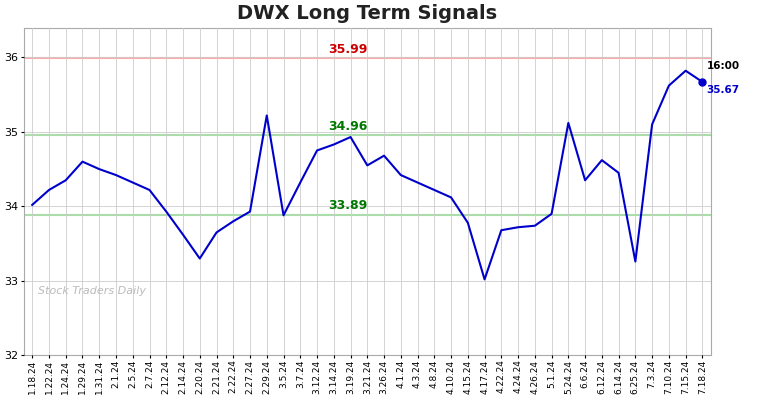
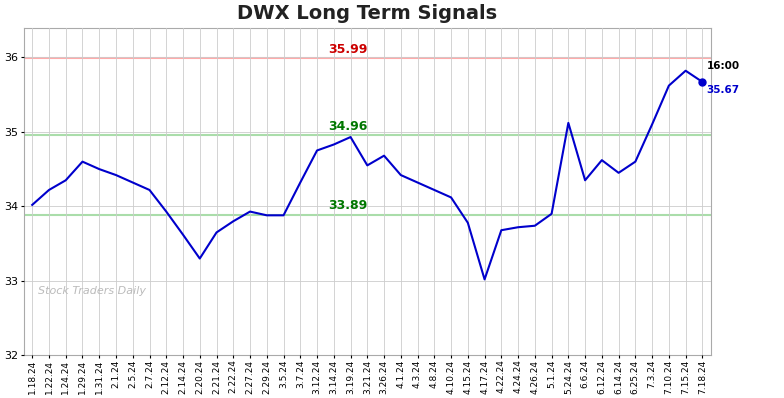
2.29.24: 35.22 -> 33.88
6.25.24: 33.26 -> 34.60
